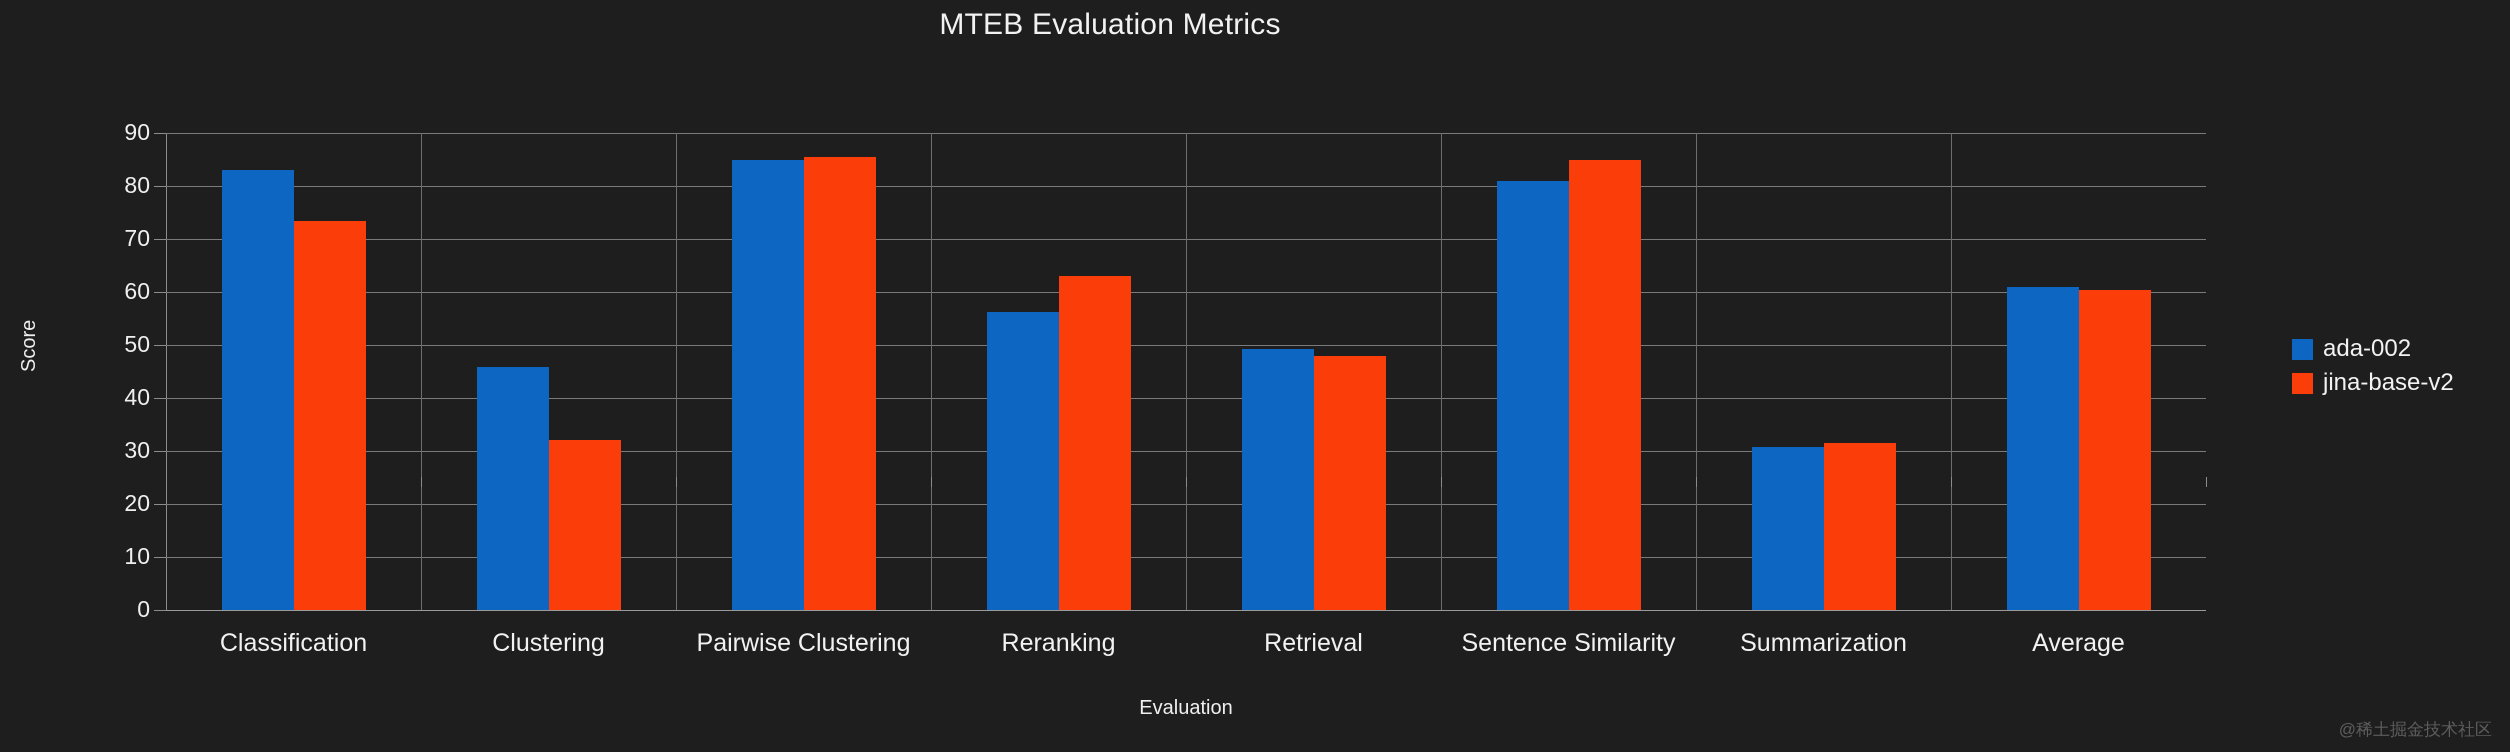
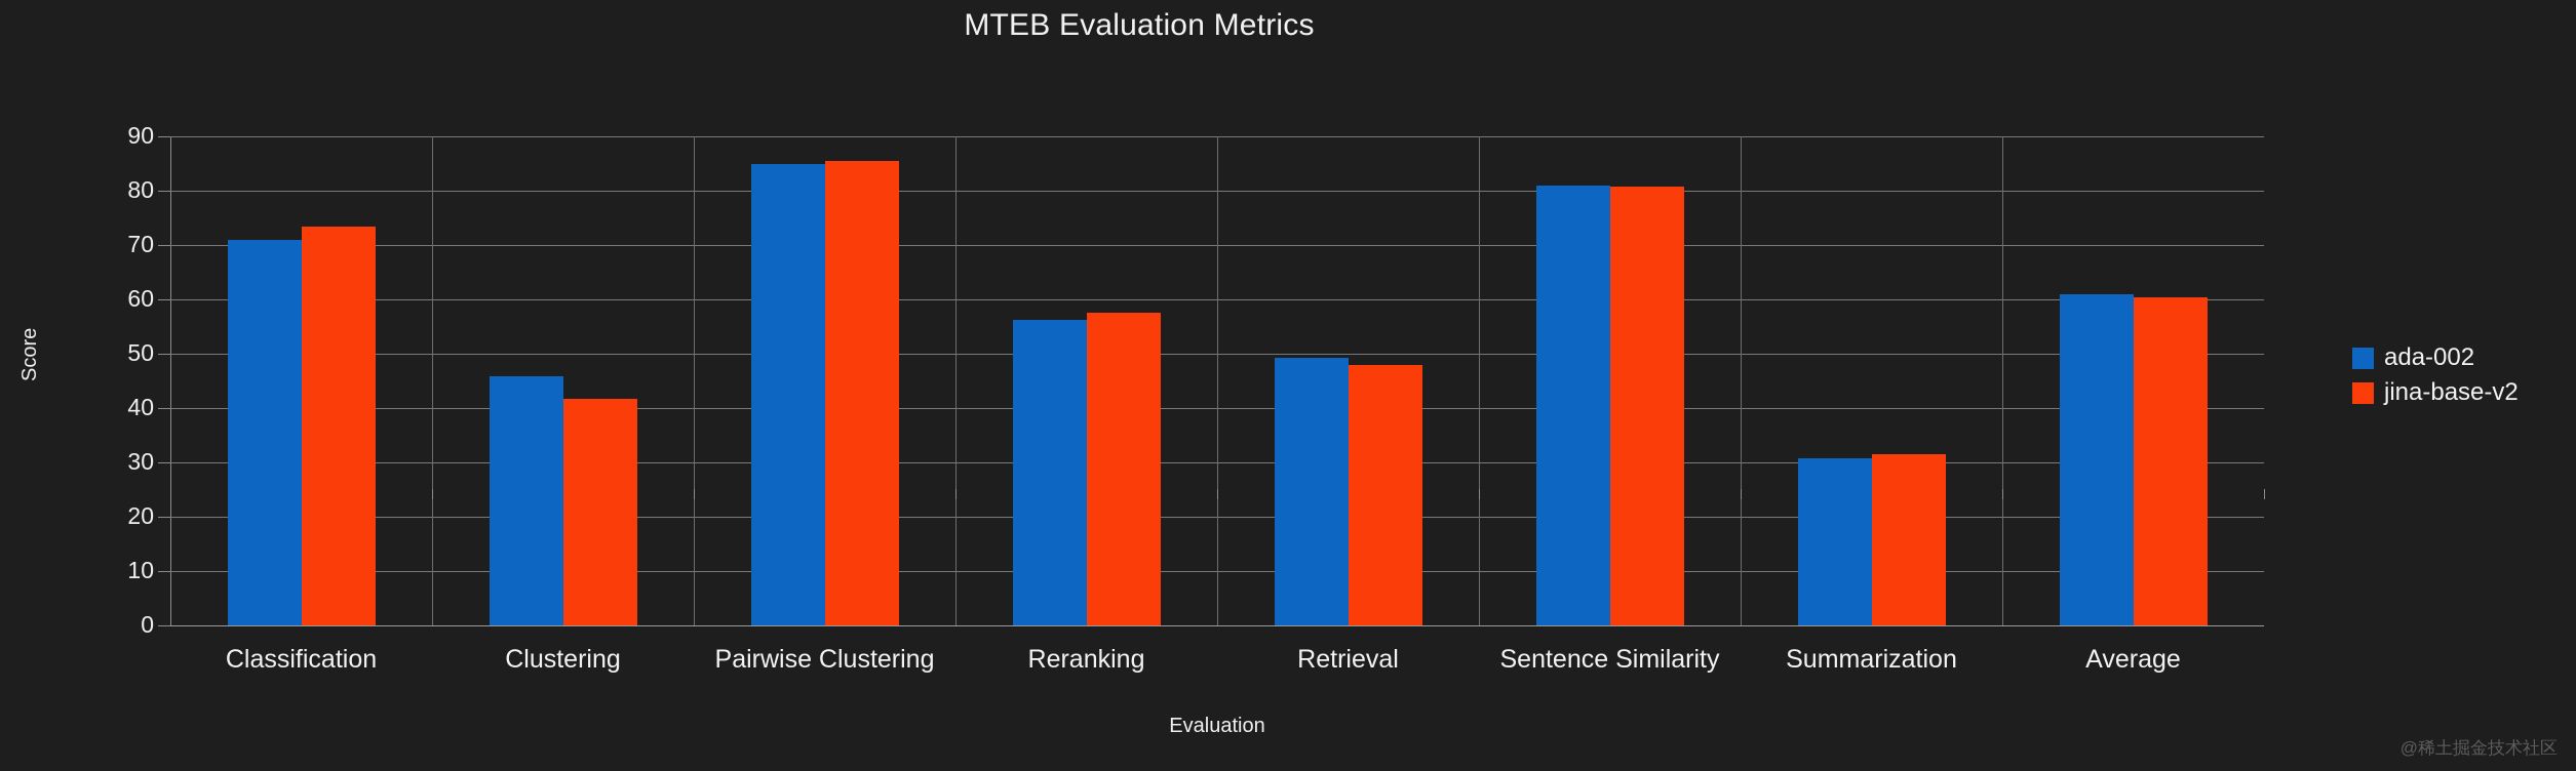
ada-002/Classification: 83 -> 71
jina-base-v2/Clustering: 32 -> 42
jina-base-v2/Reranking: 63 -> 58
jina-base-v2/Sentence Similarity: 85 -> 81
